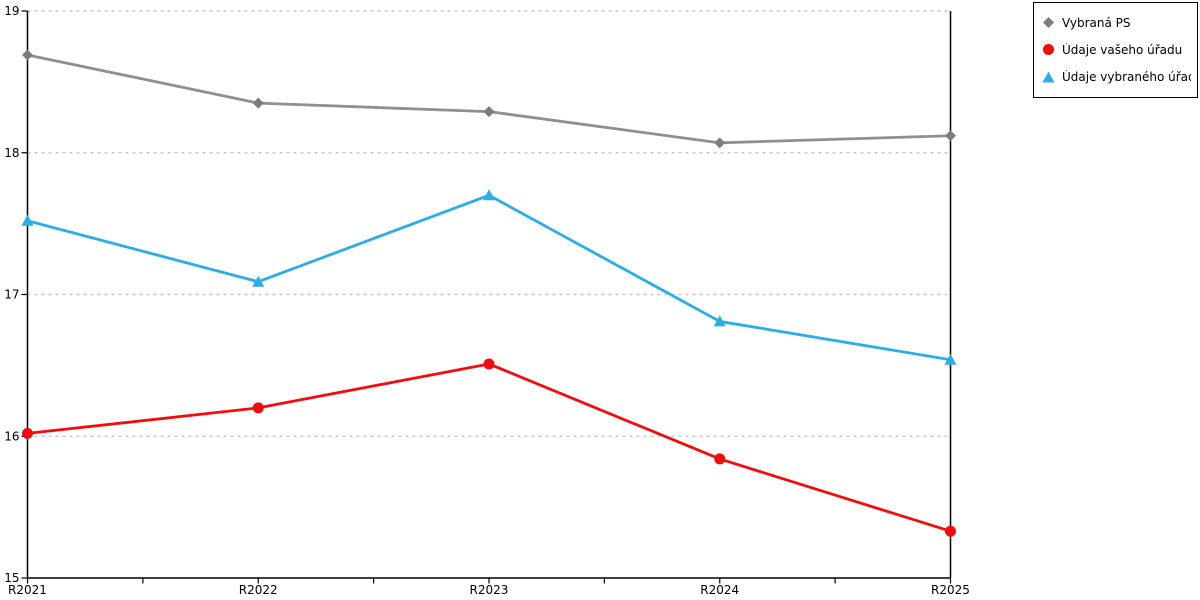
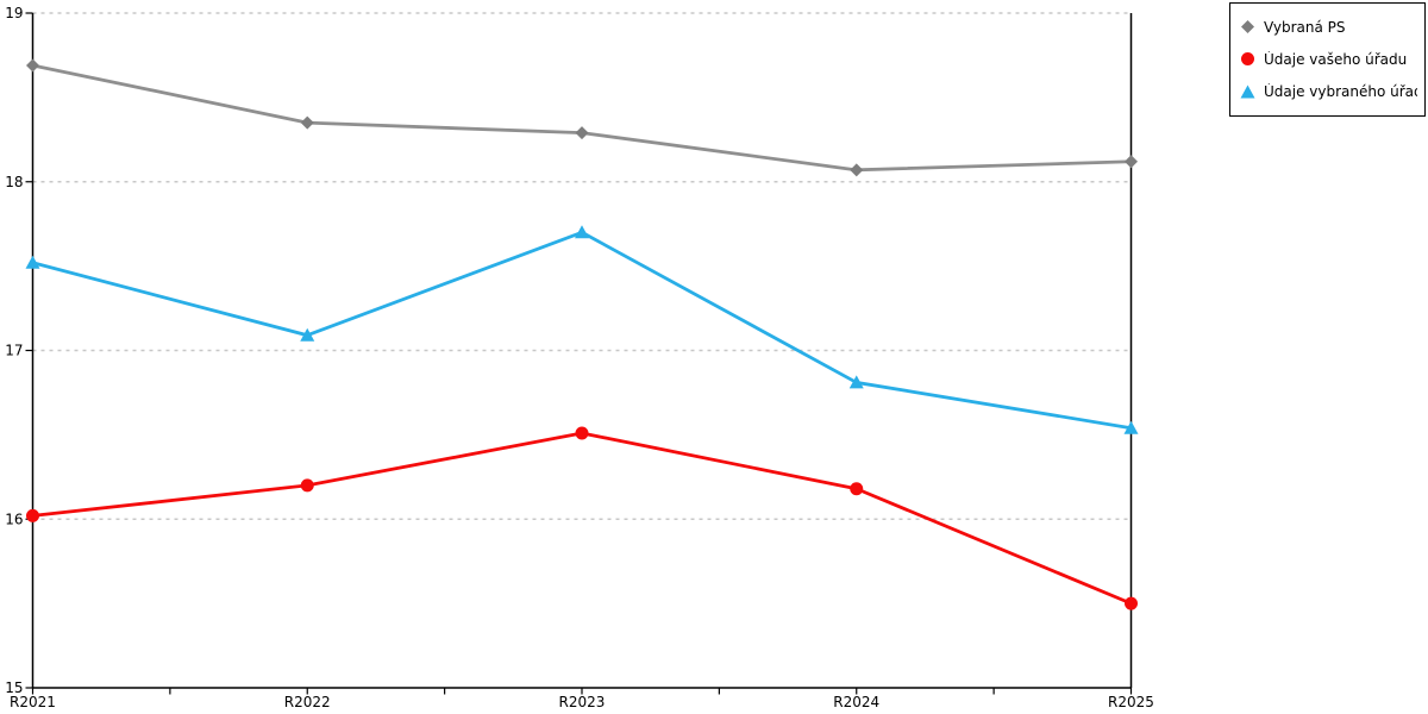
Údaje vašeho úřadu/R2024: 15.84 -> 16.18
Údaje vašeho úřadu/R2025: 15.33 -> 15.50
